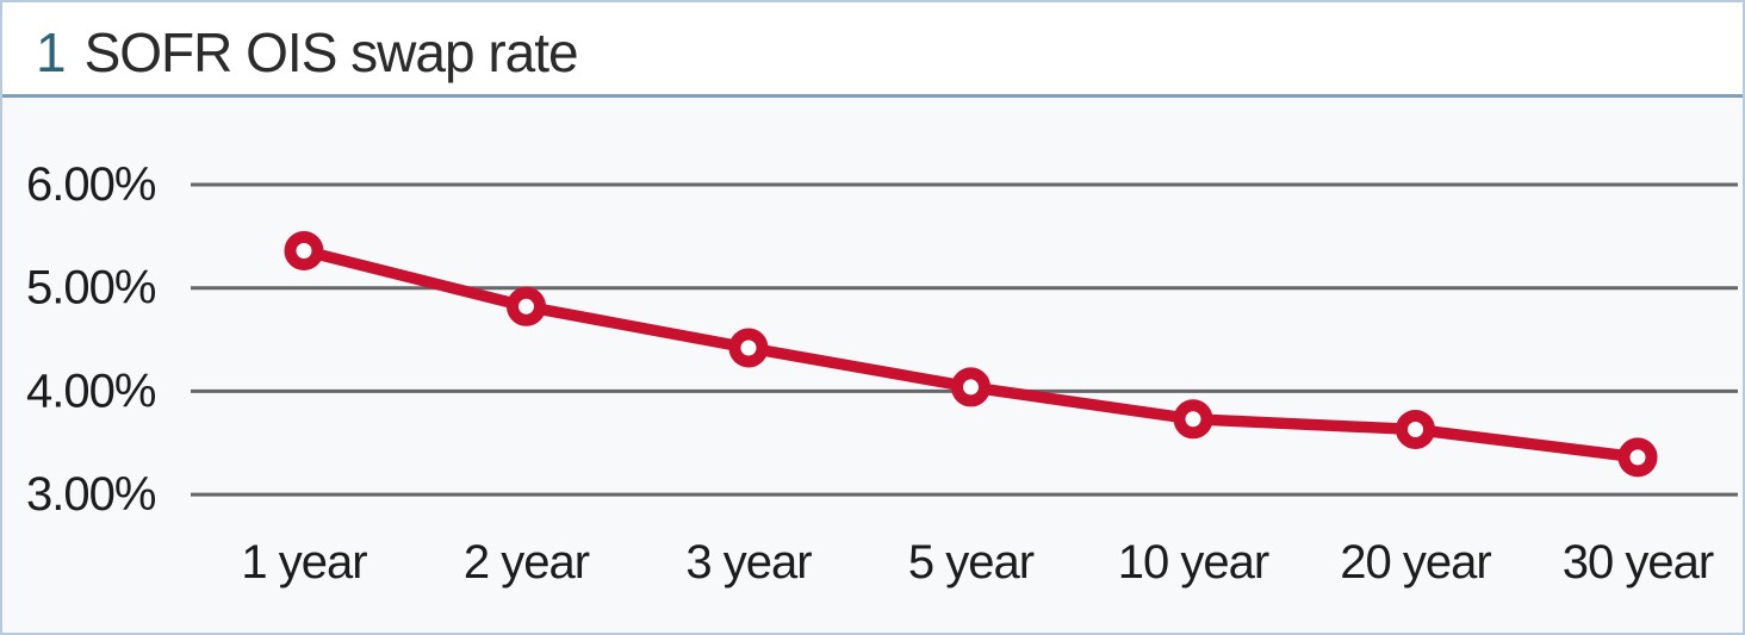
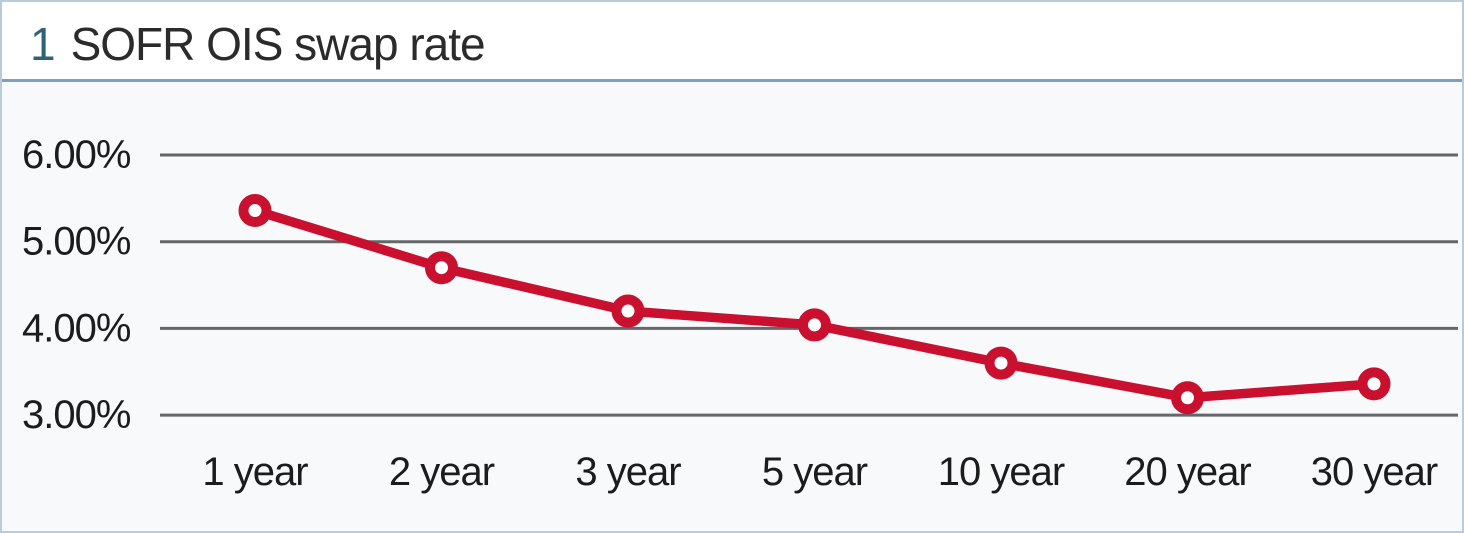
2 year: 4.8% -> 4.7%
3 year: 4.4% -> 4.2%
10 year: 3.7% -> 3.6%
20 year: 3.6% -> 3.2%
